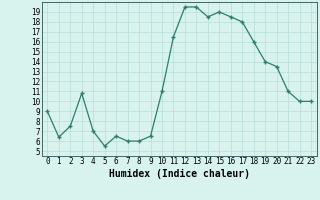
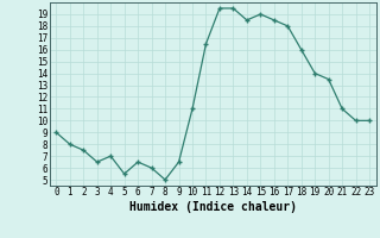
1: 6.4 -> 8.0
3: 10.8 -> 6.5
8: 6.0 -> 5.0
